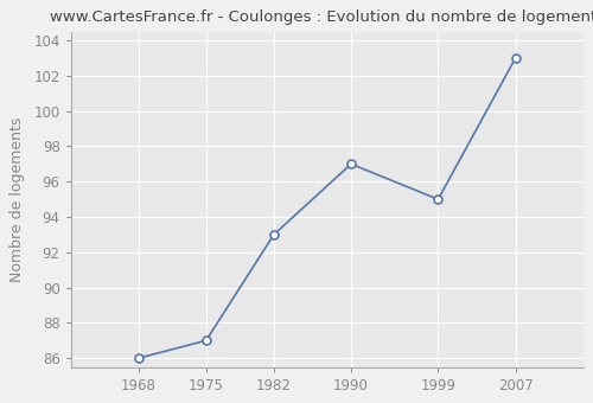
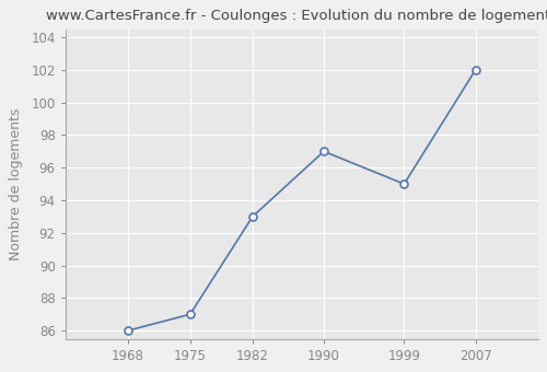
2007: 103 -> 102
